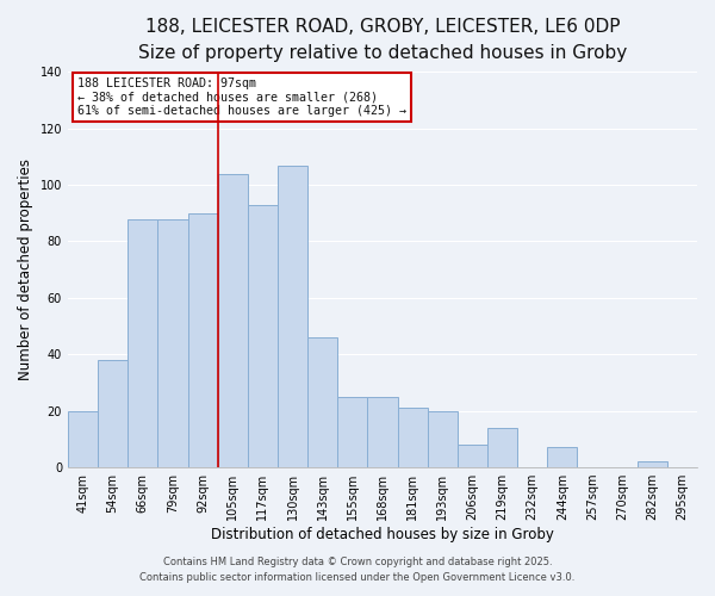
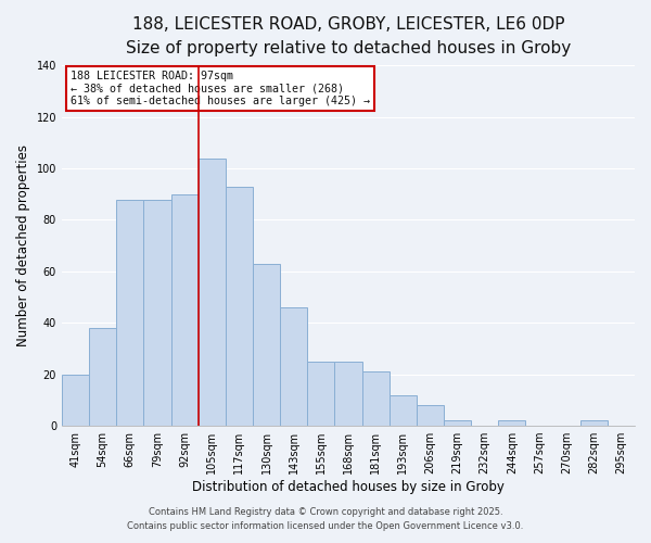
130sqm: 107 -> 63
193sqm: 20 -> 12
219sqm: 14 -> 2
244sqm: 7 -> 2
